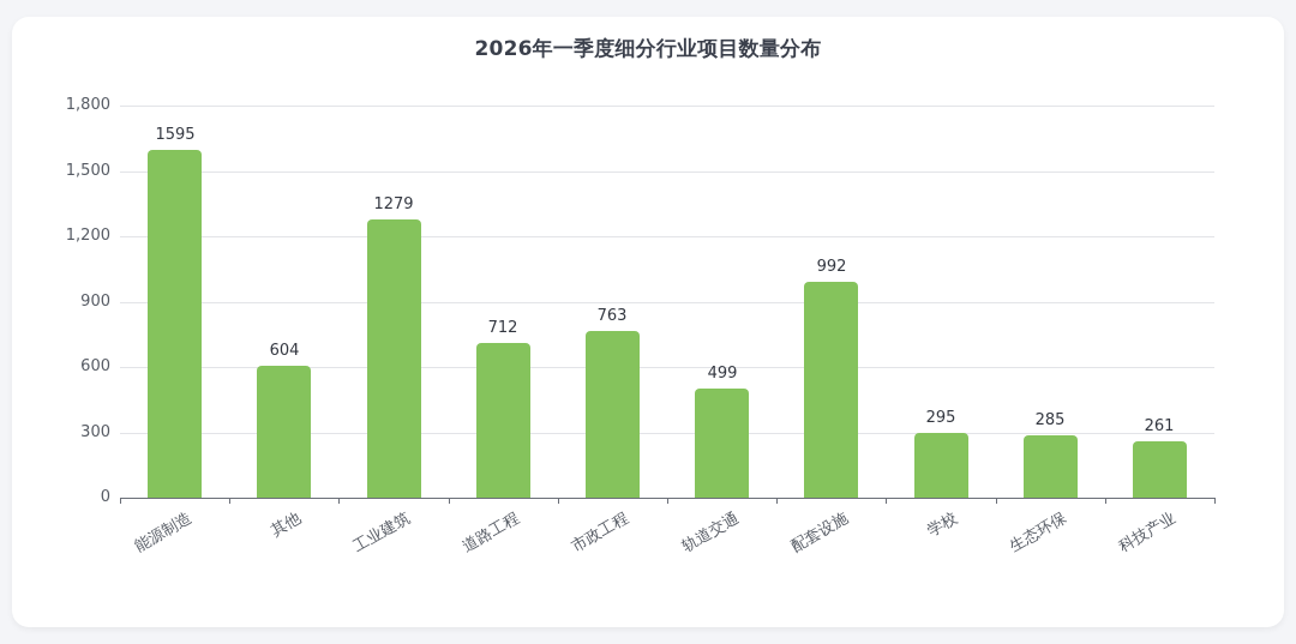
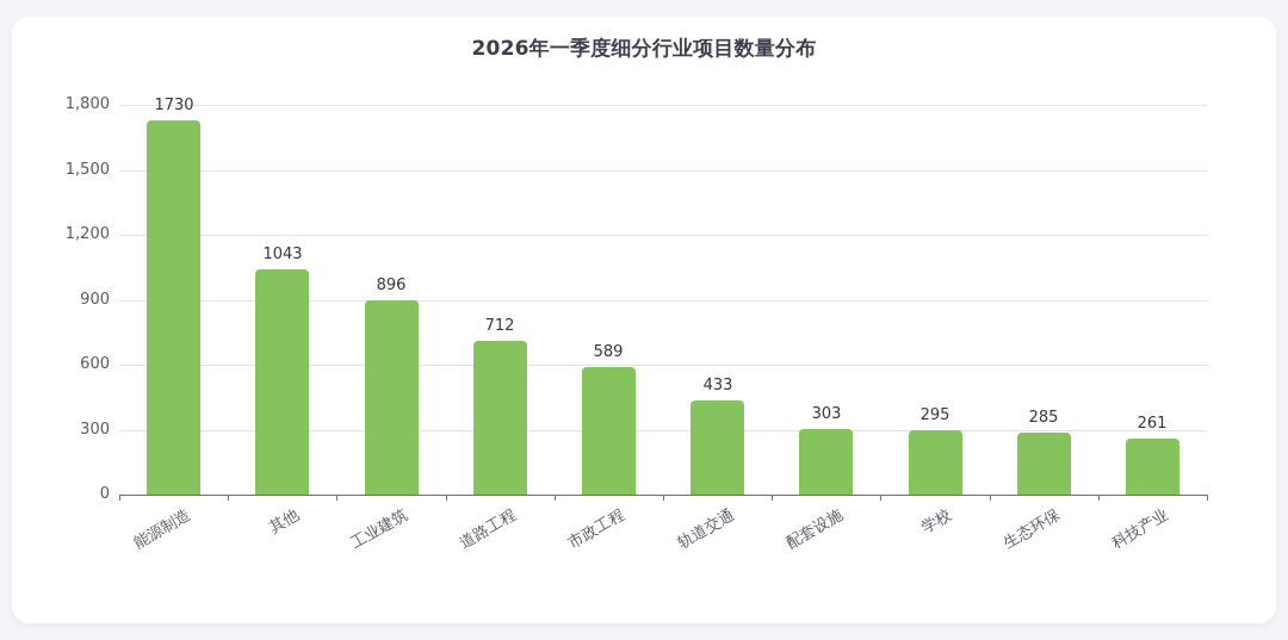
能源制造: 1595 -> 1730
其他: 604 -> 1043
工业建筑: 1279 -> 896
市政工程: 763 -> 589
轨道交通: 499 -> 433
配套设施: 992 -> 303
